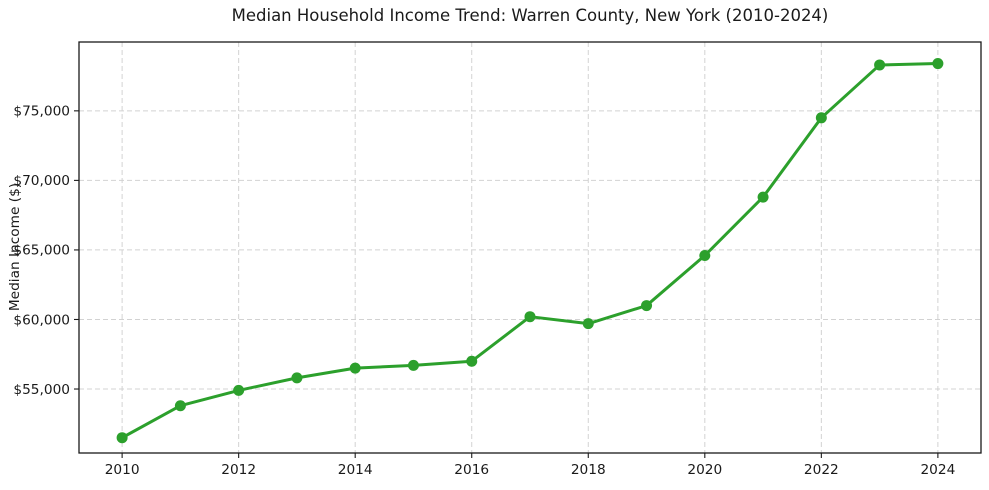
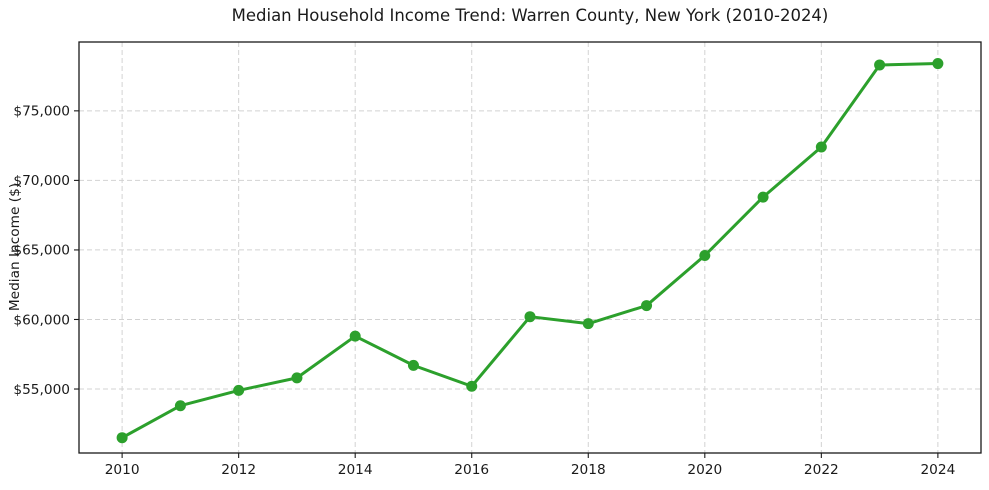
2014: $56500 -> $58800
2016: $57000 -> $55200
2022: $74500 -> $72400
